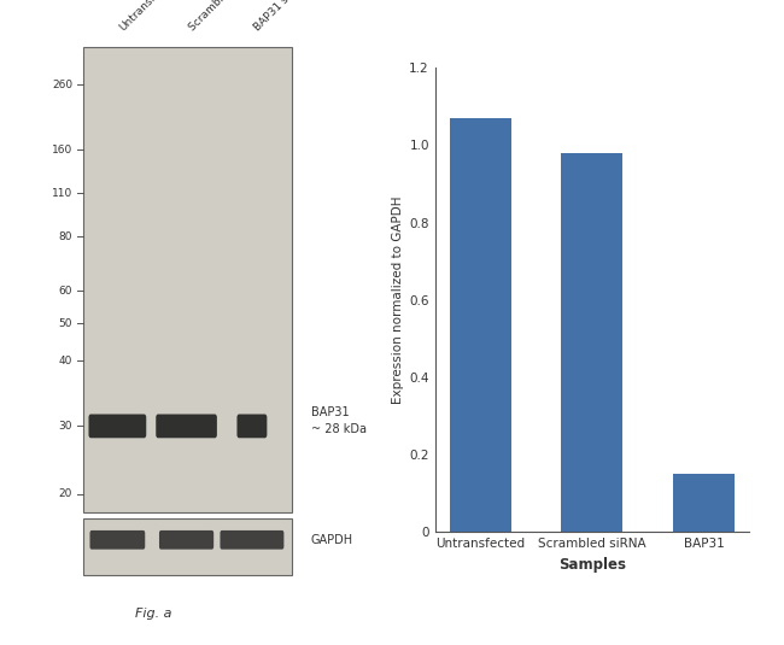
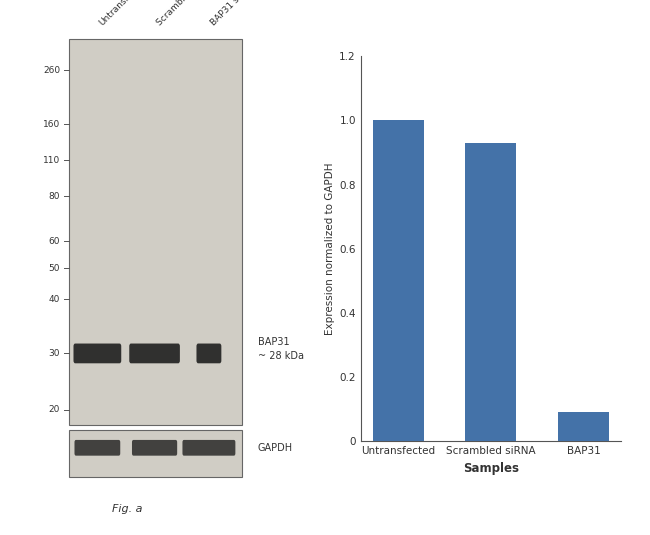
Untransfected: 1.07 -> 1.00
Scrambled siRNA: 0.98 -> 0.93
BAP31: 0.15 -> 0.09
